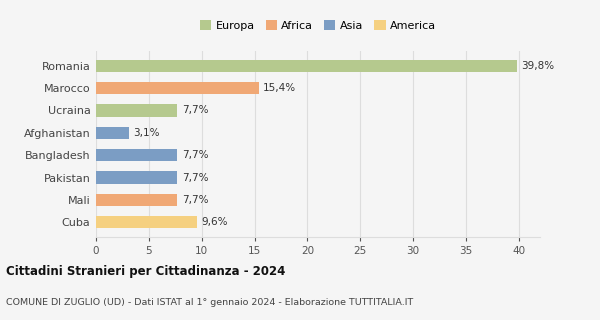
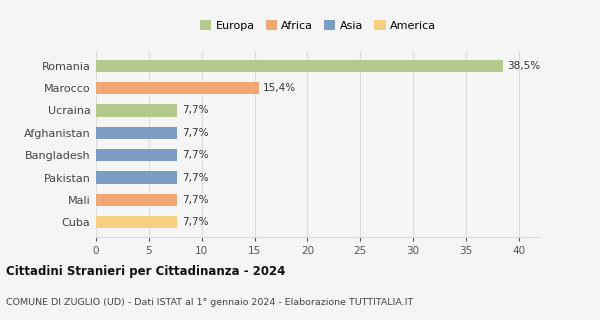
Romania: 39,8% -> 38,5%
Afghanistan: 3,1% -> 7,7%
Cuba: 9,6% -> 7,7%
